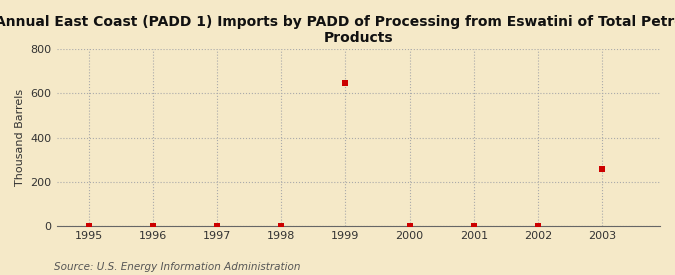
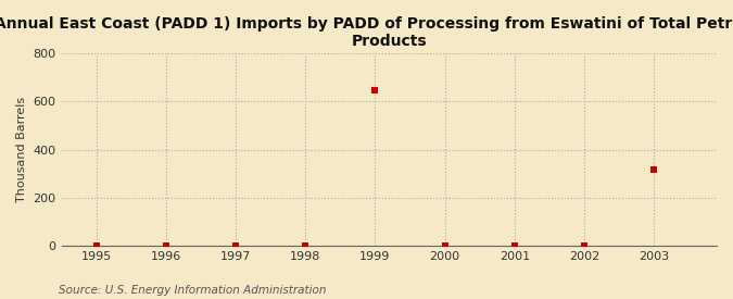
2003: 257 -> 315
